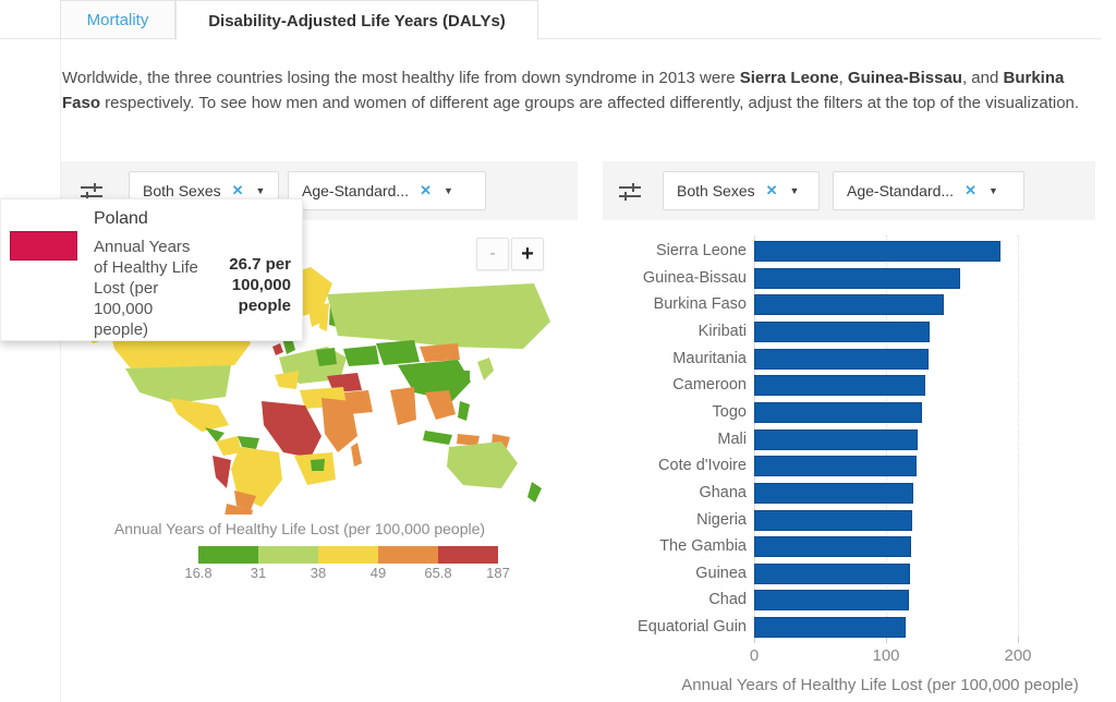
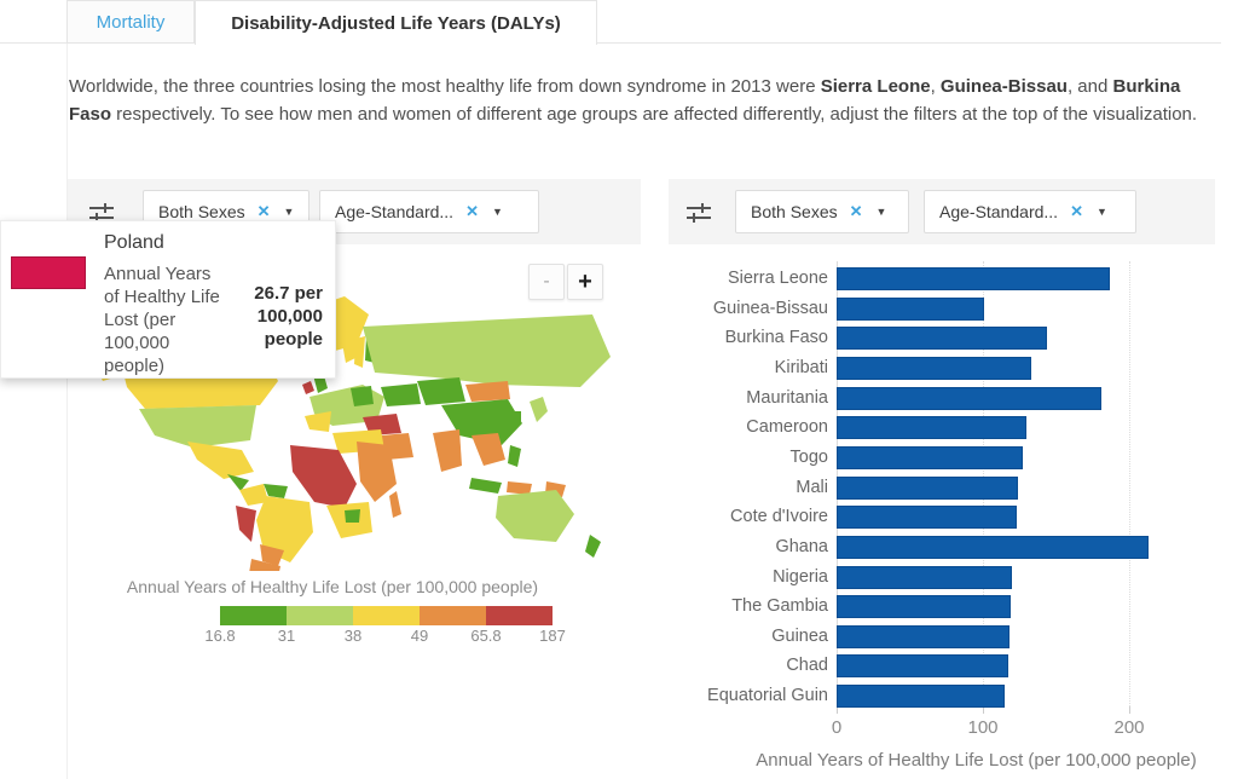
Guinea-Bissau: 156 -> 101
Mauritania: 132 -> 181
Ghana: 121 -> 213
